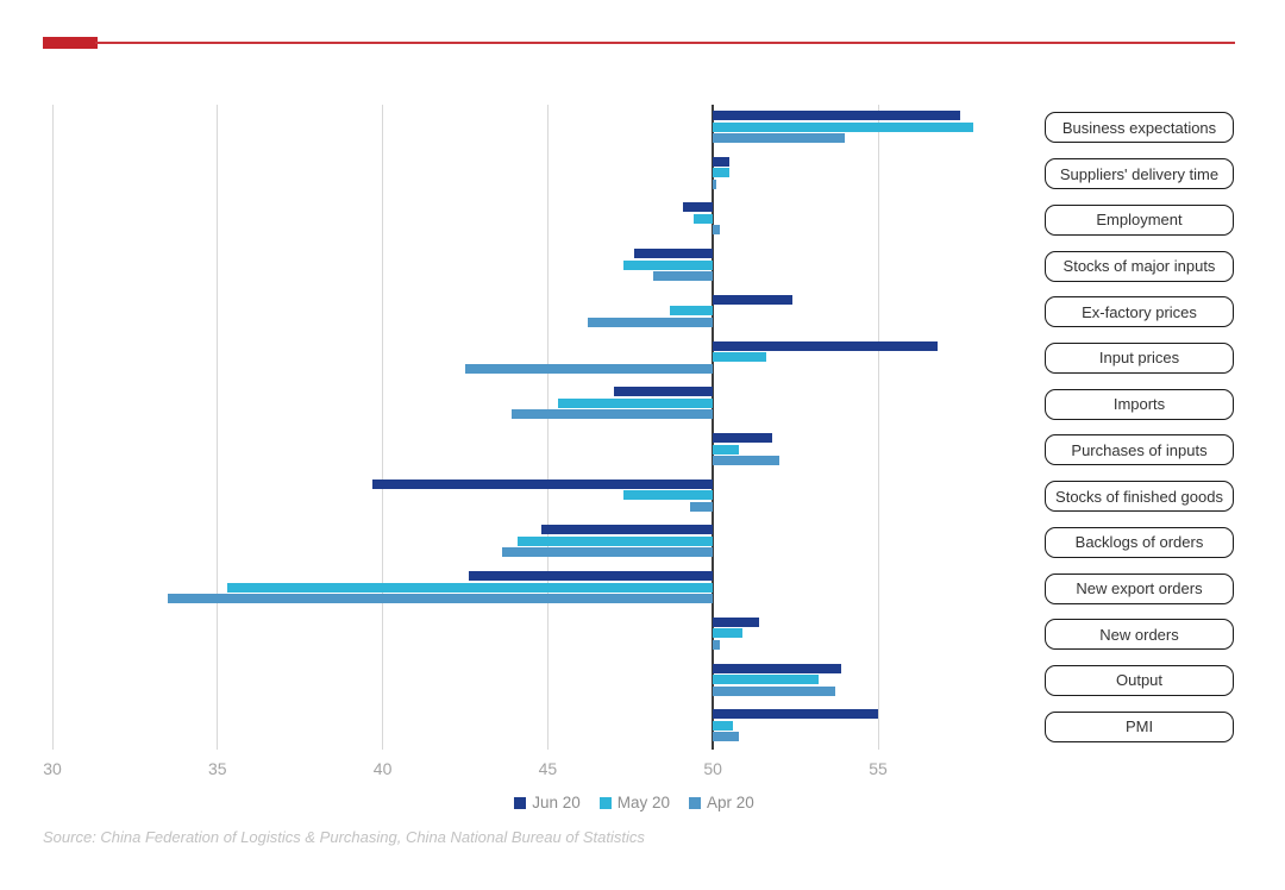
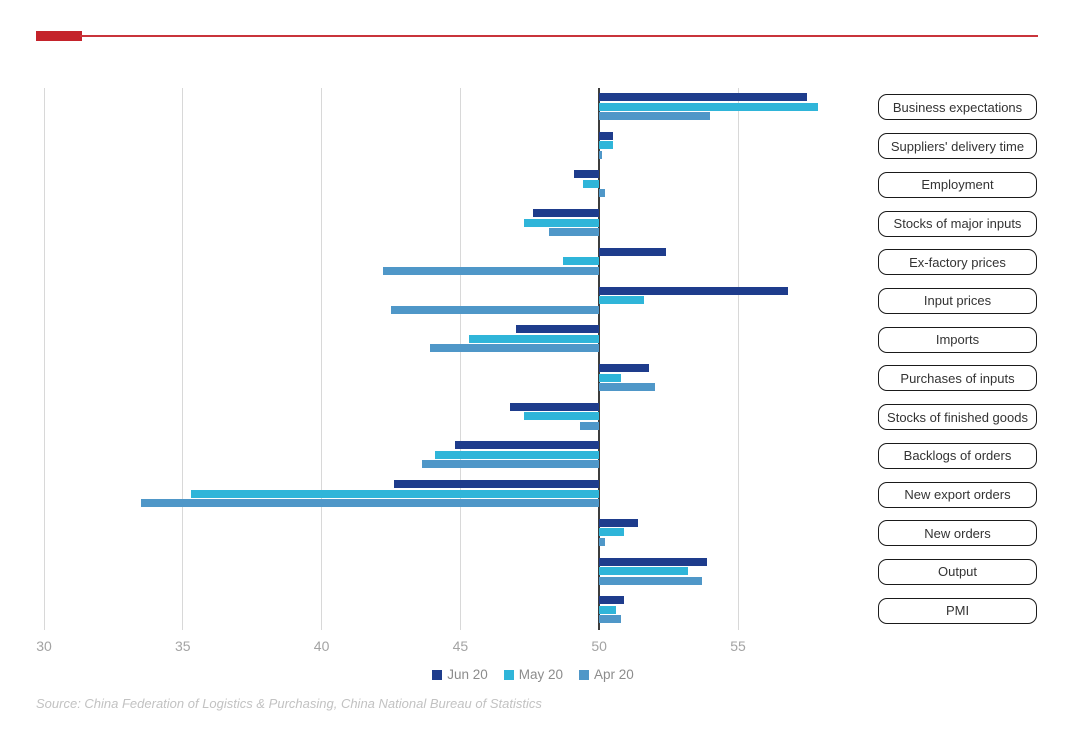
Apr 20/Ex-factory prices: 46.2 -> 42.2
Jun 20/Stocks of finished goods: 39.7 -> 46.8
Jun 20/PMI: 55.0 -> 50.9
